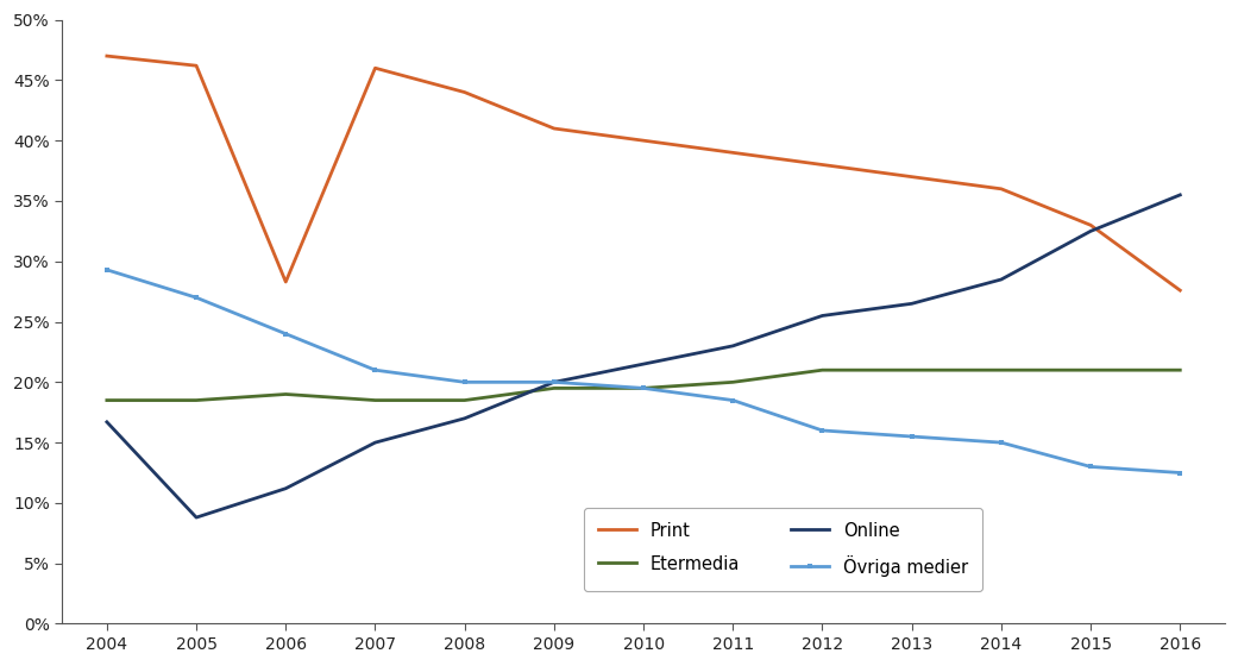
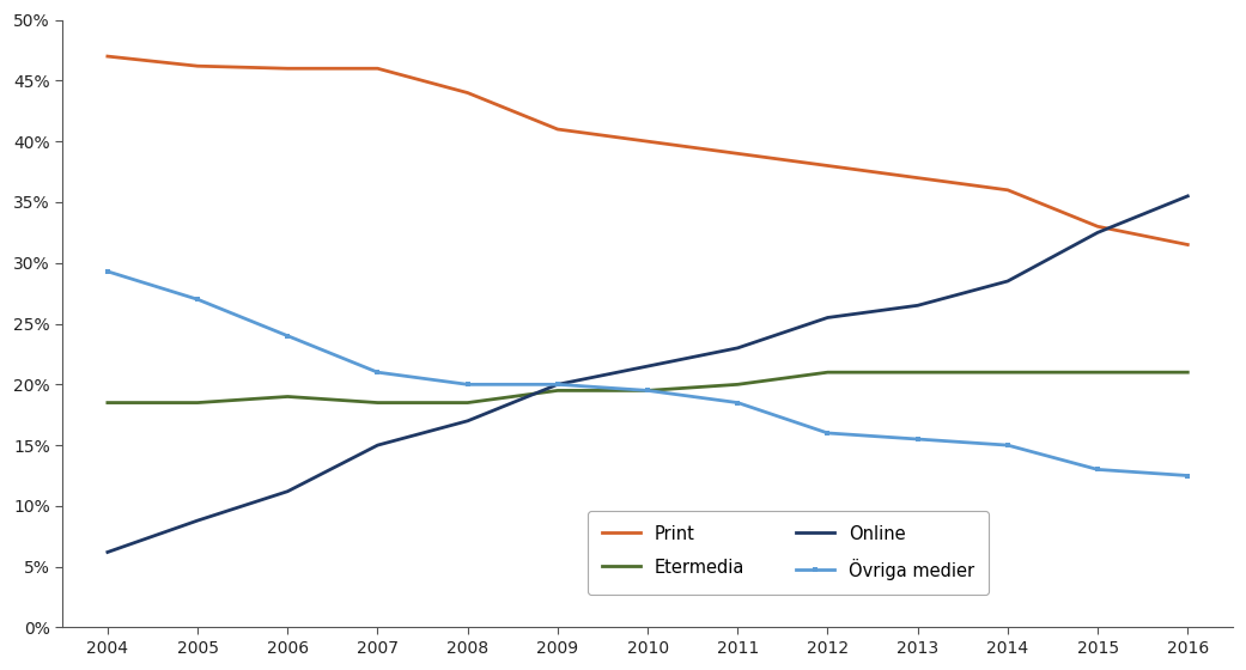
Online/2004: 16.7% -> 6.2%
Print/2006: 28.3% -> 46.0%
Print/2016: 27.6% -> 31.5%
